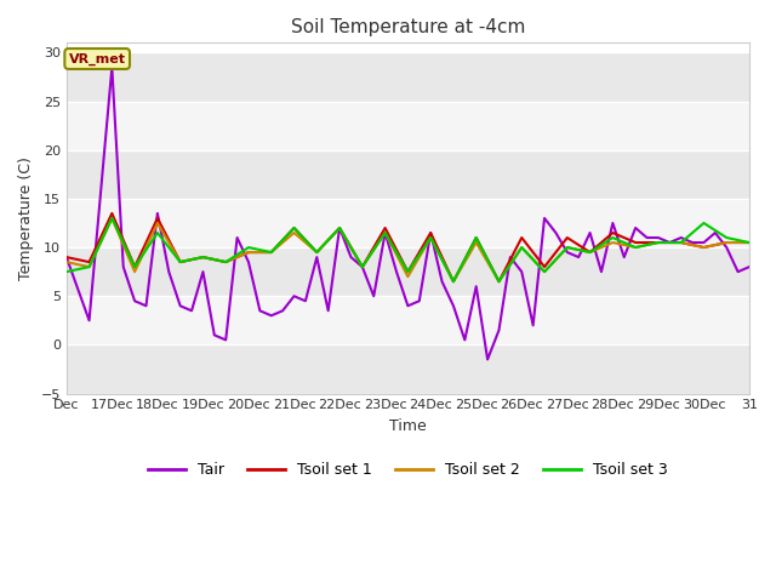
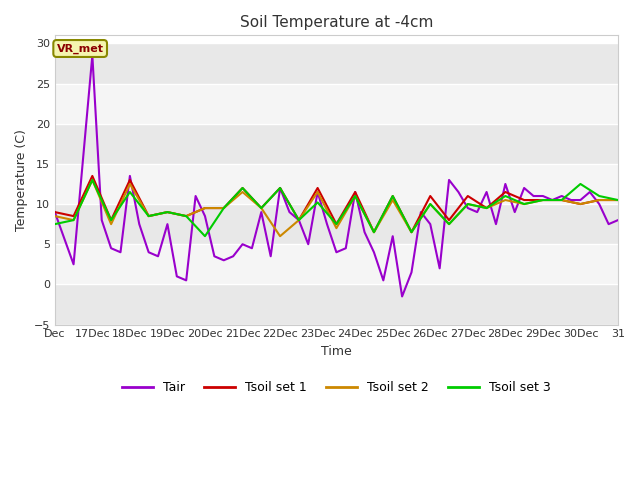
Tsoil set 3/20Dec: 10.0 -> 6.0
Tsoil set 2/22Dec: 12.0 -> 6.0
Tsoil set 3/23Dec: 11.5 -> 10.2
